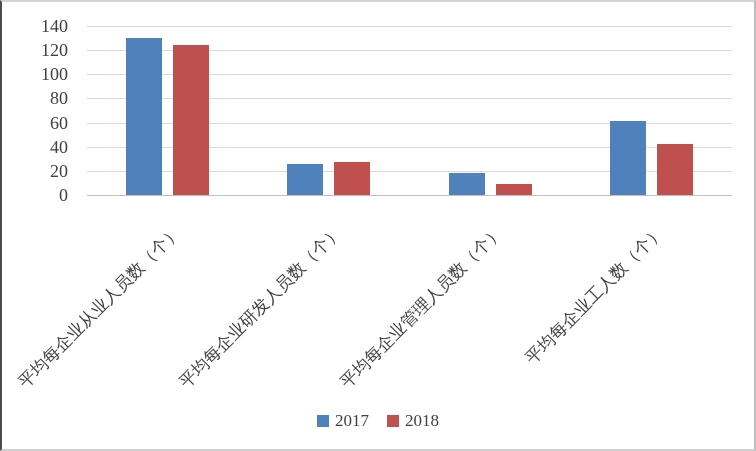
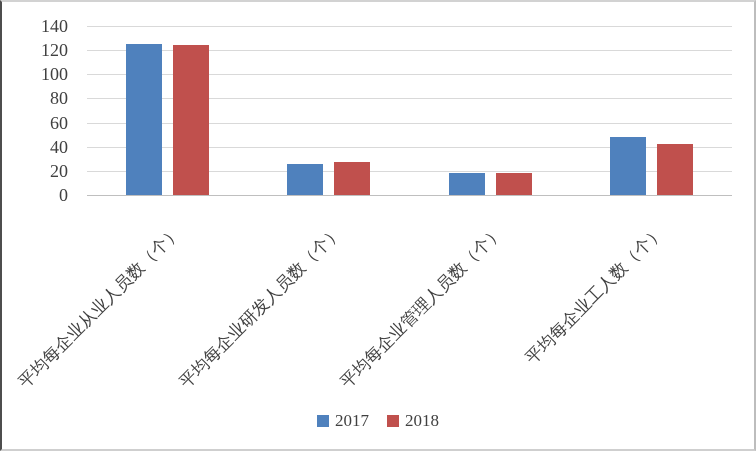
2017/平均每企业从业人员数（个）: 130 -> 125
2018/平均每企业管理人员数（个）: 9 -> 18
2017/平均每企业工人数（个）: 61 -> 48
